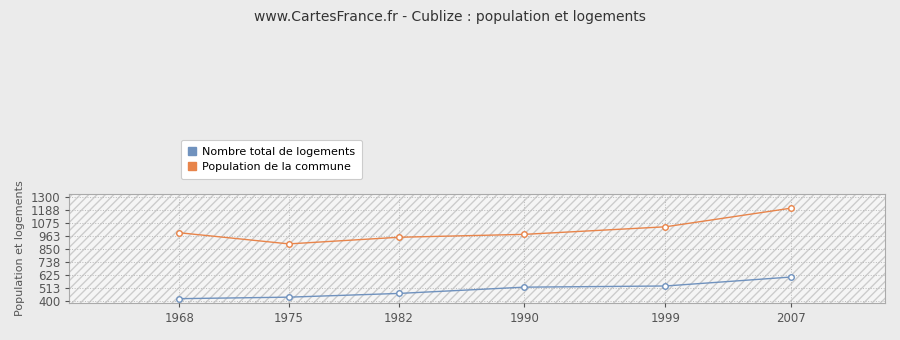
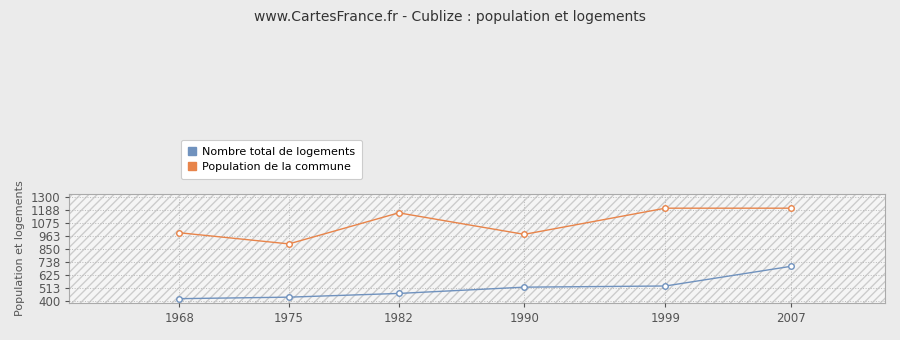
Population de la commune/1982: 950 -> 1160
Population de la commune/1999: 1040 -> 1200
Nombre total de logements/2007: 610 -> 700
